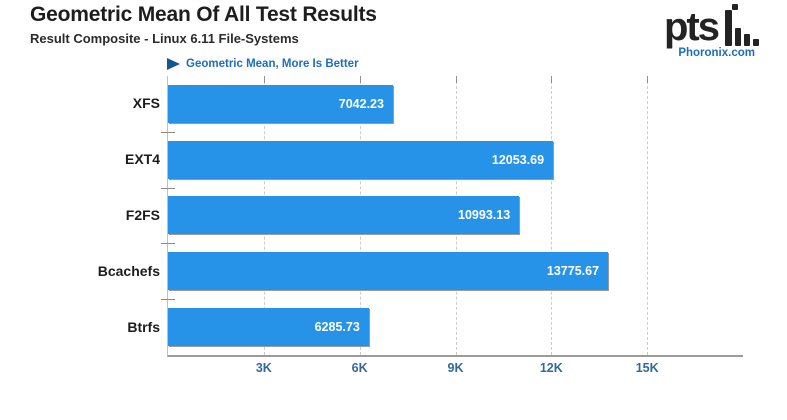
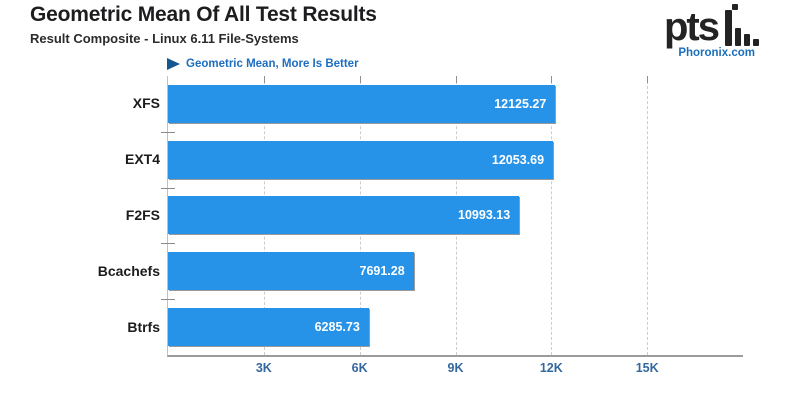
XFS: 7042.23 -> 12125.27
Bcachefs: 13775.67 -> 7691.28
